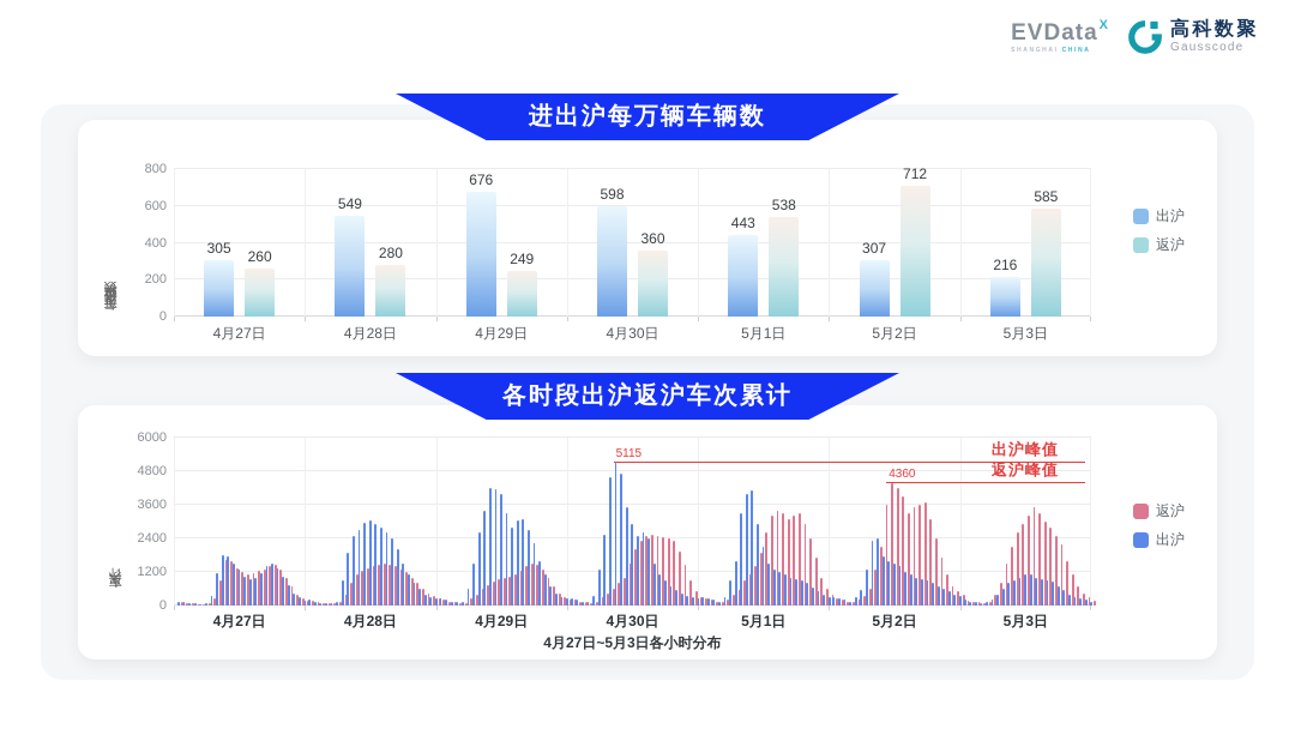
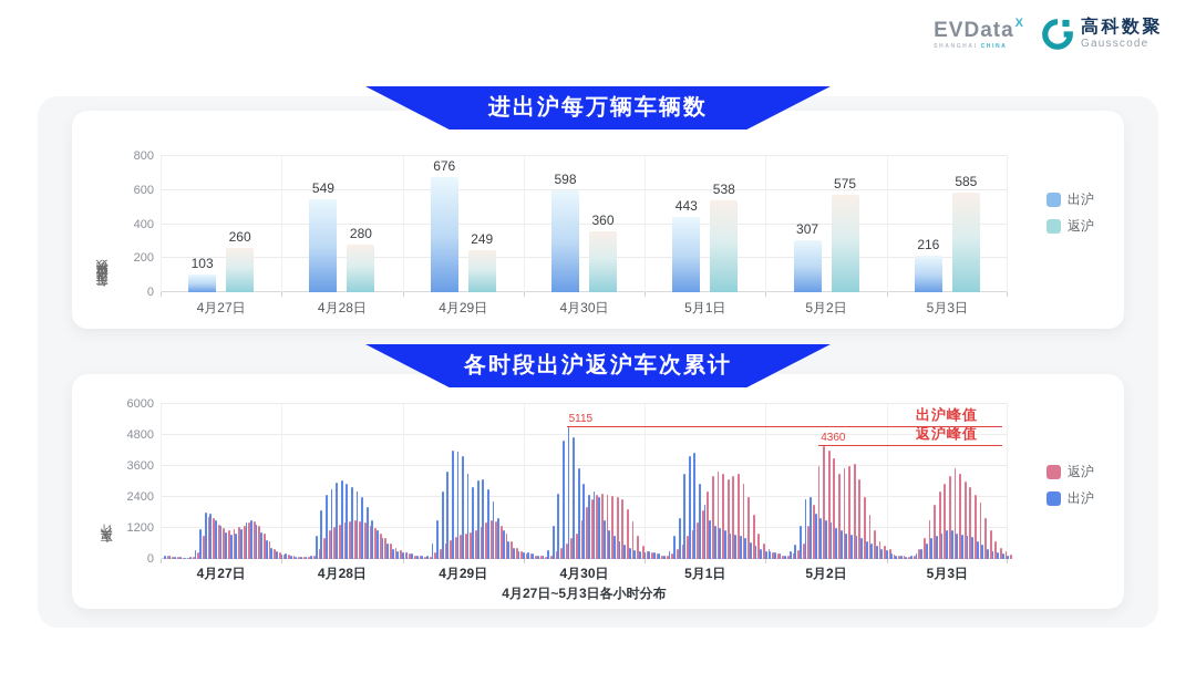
进出沪每万辆车辆数/出沪/4月27日: 305 -> 103
进出沪每万辆车辆数/返沪/5月2日: 712 -> 575
